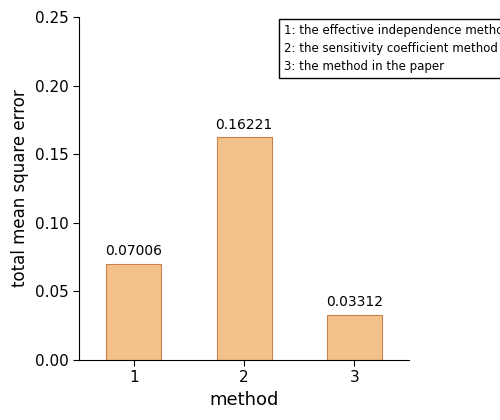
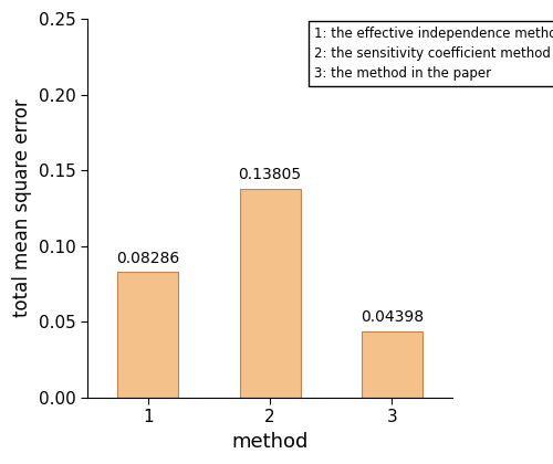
1: 0.07006 -> 0.08286
2: 0.16221 -> 0.13805
3: 0.03312 -> 0.04398
